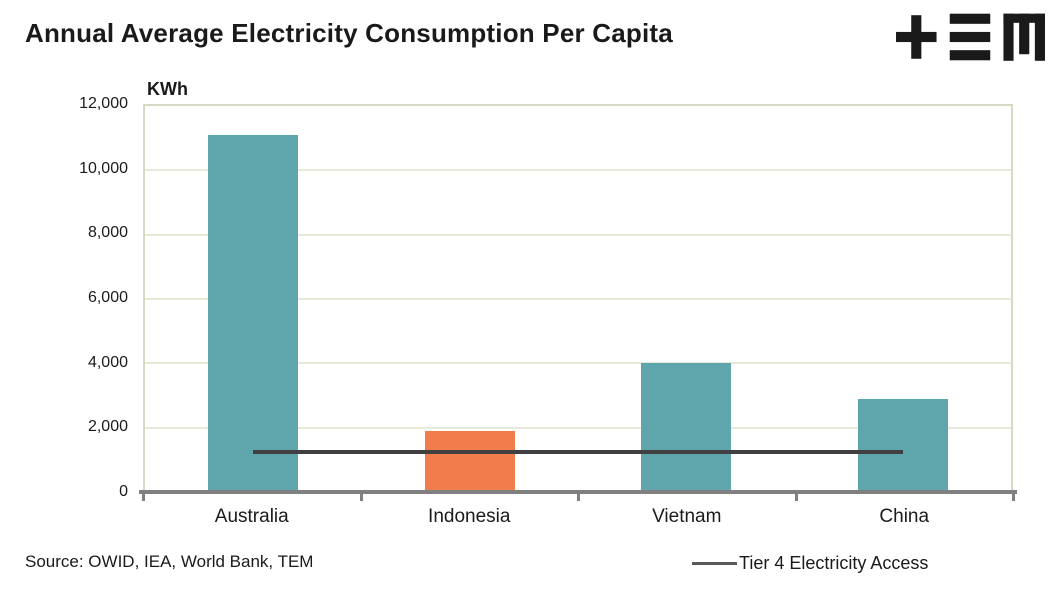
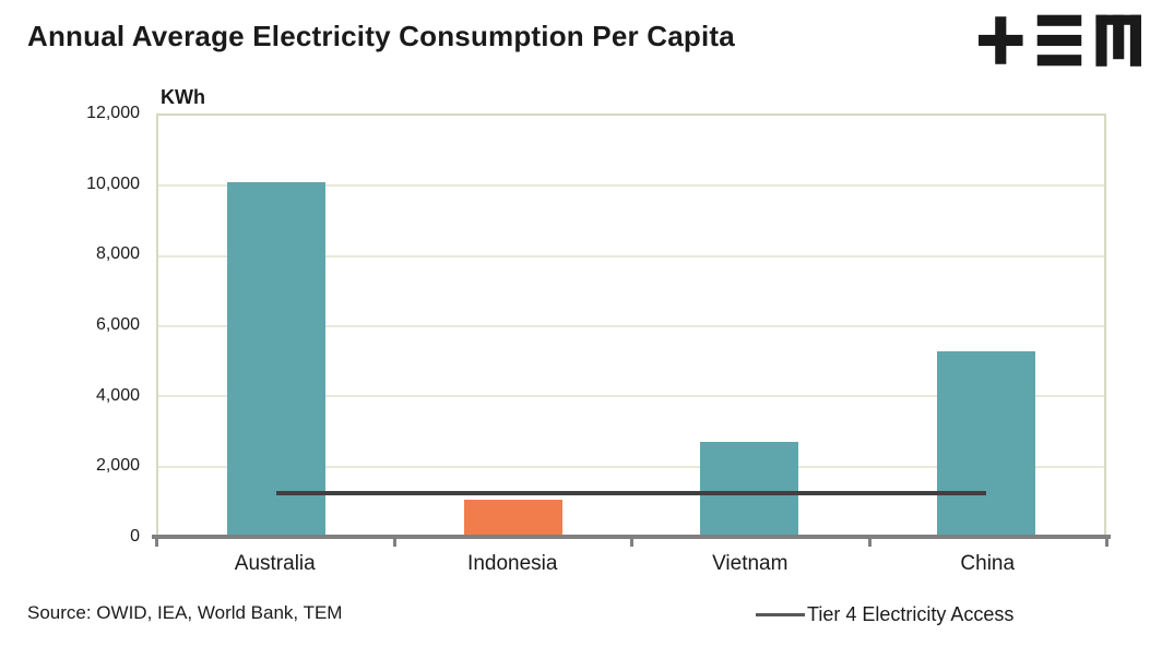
Australia: 11100 -> 10100
Indonesia: 1900 -> 1000
Vietnam: 4000 -> 2700
China: 2900 -> 5300
